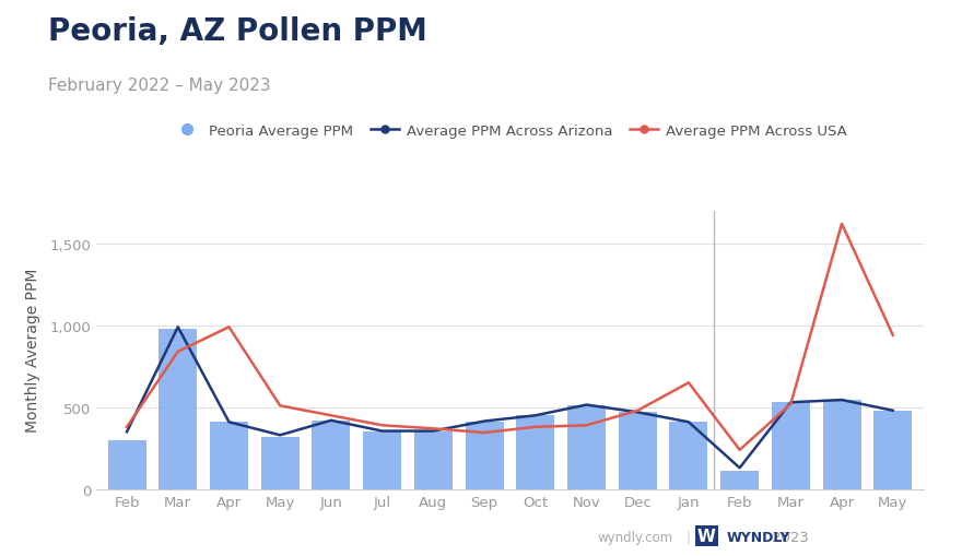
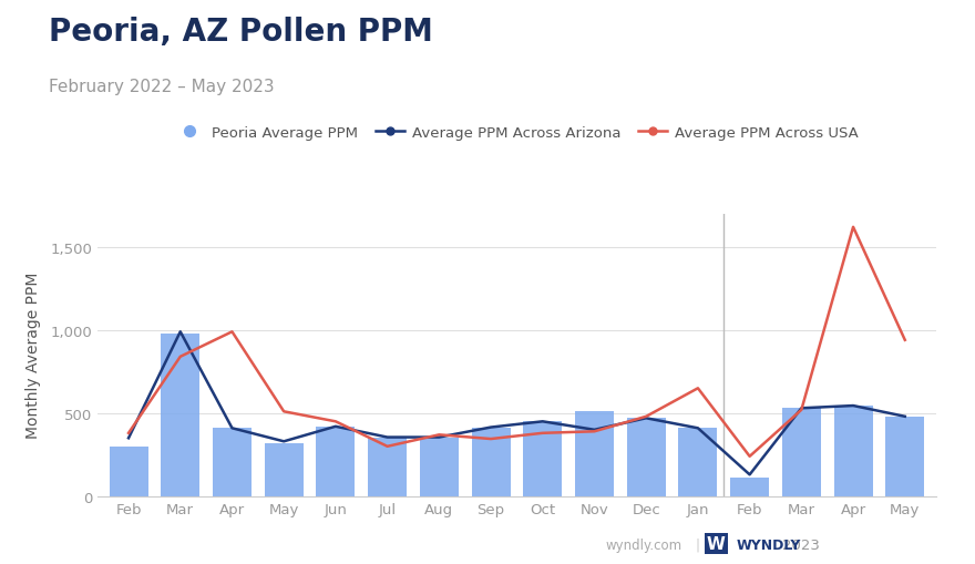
Average PPM Across USA/Jul: 390 -> 300
Average PPM Across Arizona/Nov: 520 -> 400
